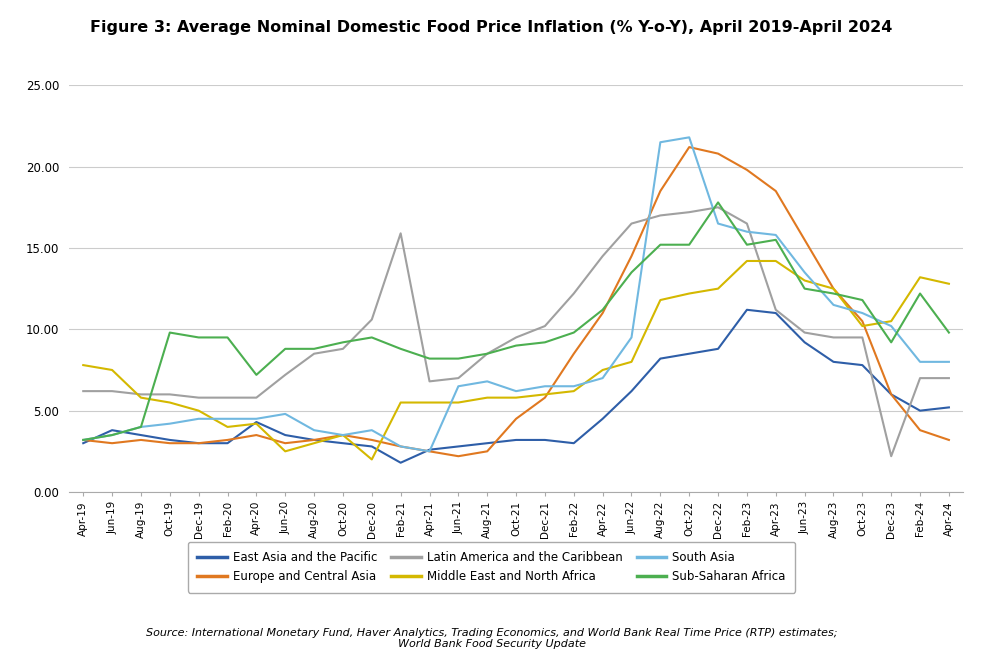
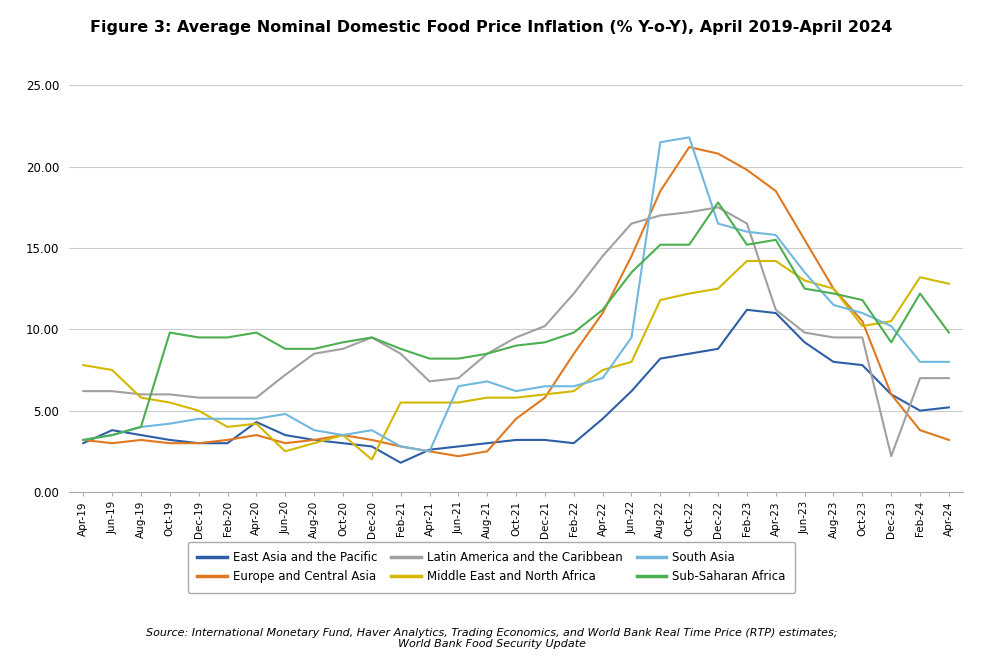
Sub-Saharan Africa/Apr-20: 7.2 -> 9.8
Latin America and the Caribbean/Dec-20: 10.6 -> 9.5
Latin America and the Caribbean/Feb-21: 15.9 -> 8.5
